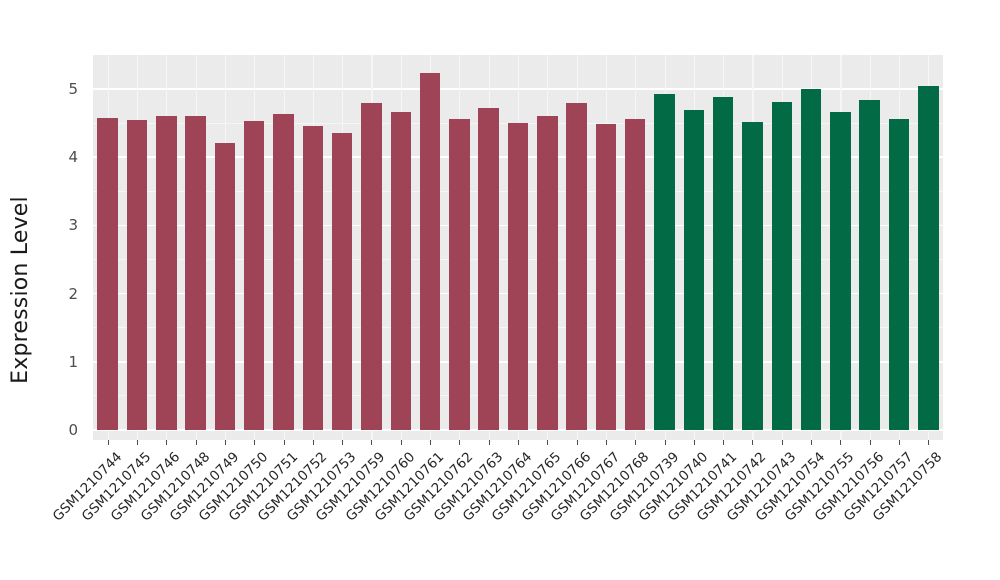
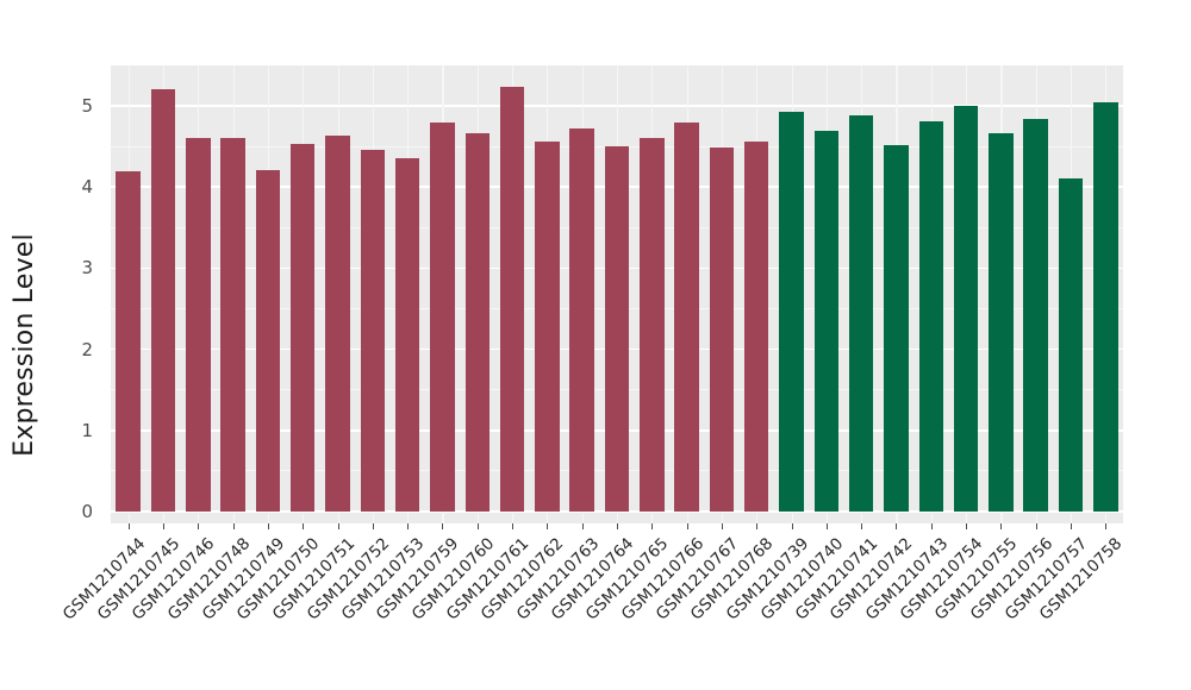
GSM1210744: 4.6 -> 4.2
GSM1210745: 4.5 -> 5.2
GSM1210757: 4.6 -> 4.1
